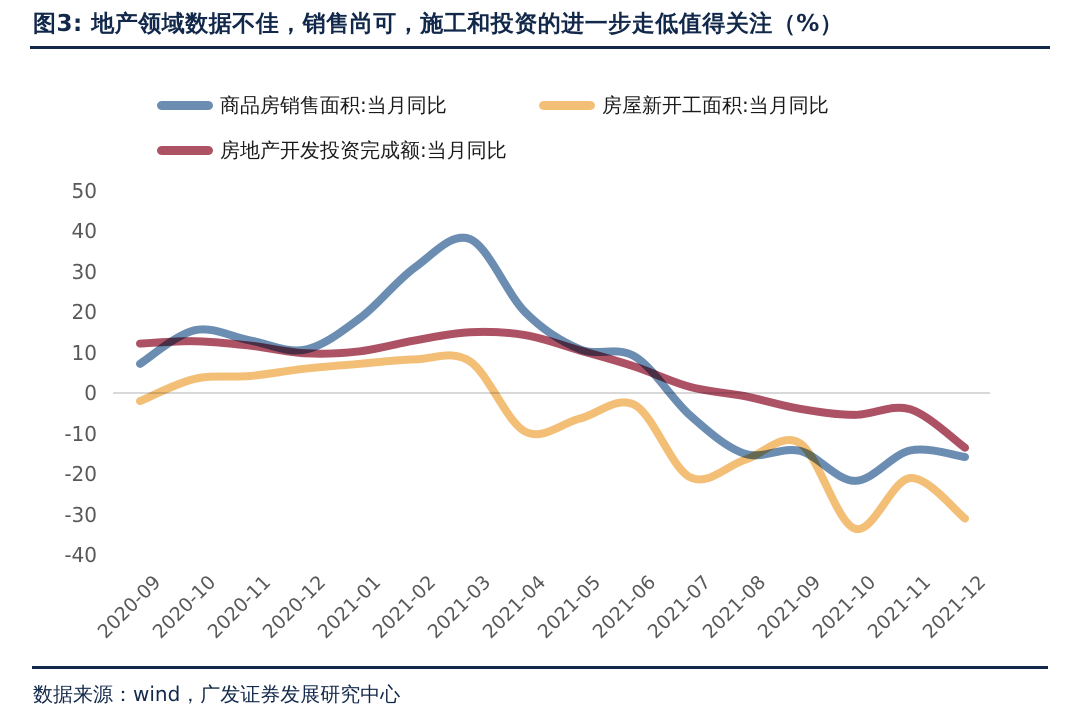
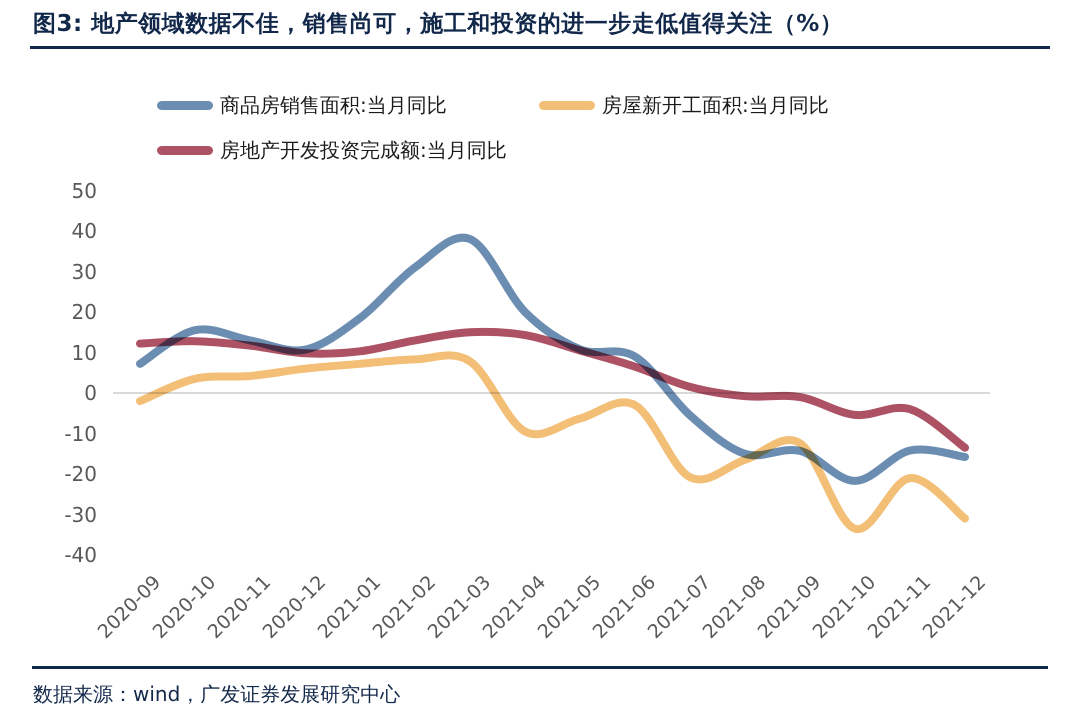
房地产开发投资完成额:当月同比/2021-09: -4 -> -1
